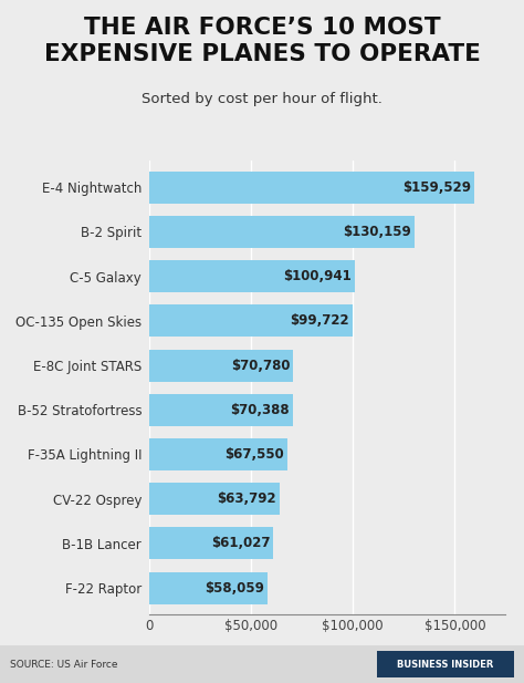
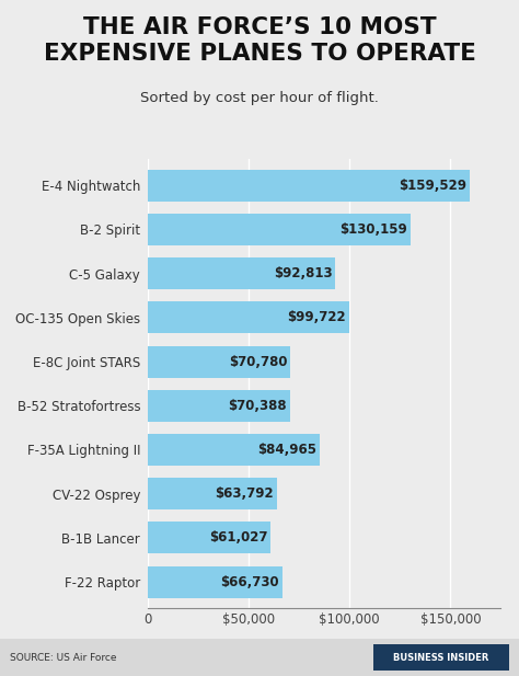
C-5 Galaxy: $100,941 -> $92,813
F-35A Lightning II: $67,550 -> $84,965
F-22 Raptor: $58,059 -> $66,730
